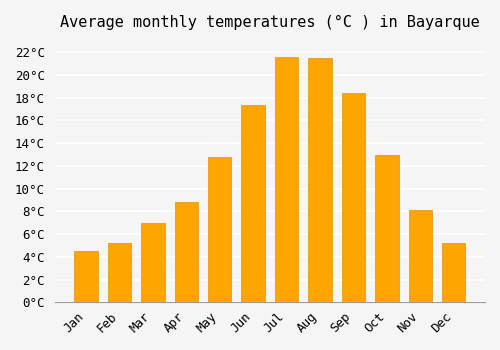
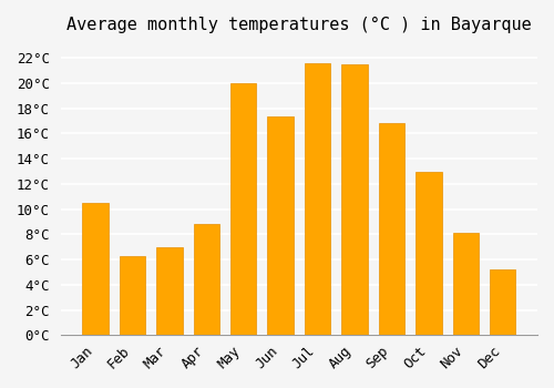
Jan: 4.5°C -> 10.5°C
Feb: 5.2°C -> 6.3°C
May: 12.8°C -> 20.0°C
Sep: 18.4°C -> 16.8°C
